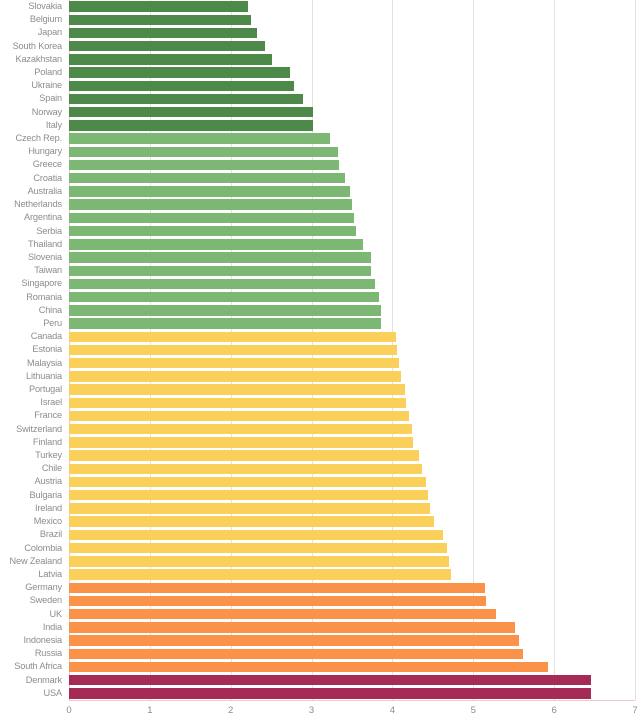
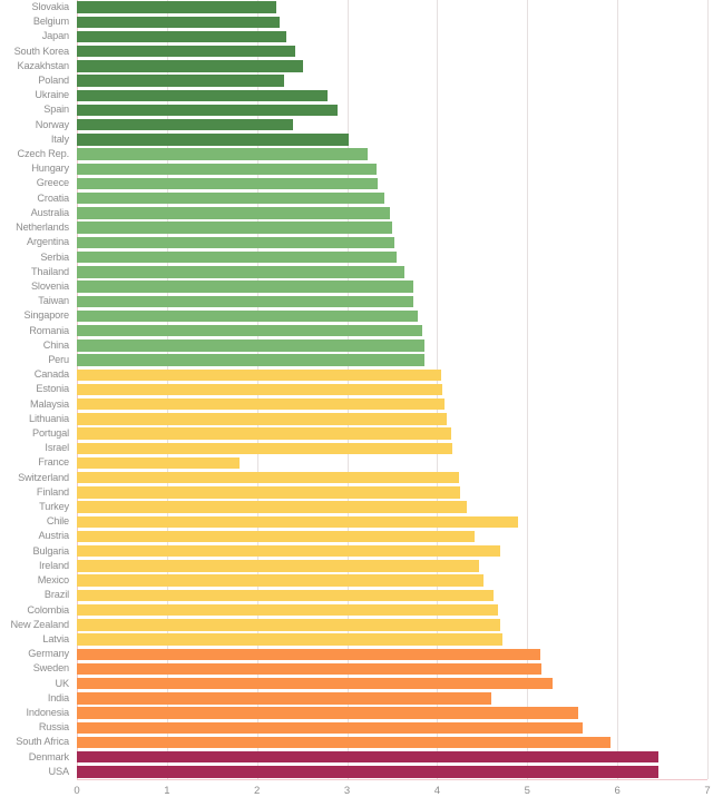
Poland: 2.7 -> 2.3
Norway: 3.0 -> 2.4
France: 4.2 -> 1.8
Chile: 4.4 -> 4.9
Bulgaria: 4.4 -> 4.7
India: 5.5 -> 4.6
